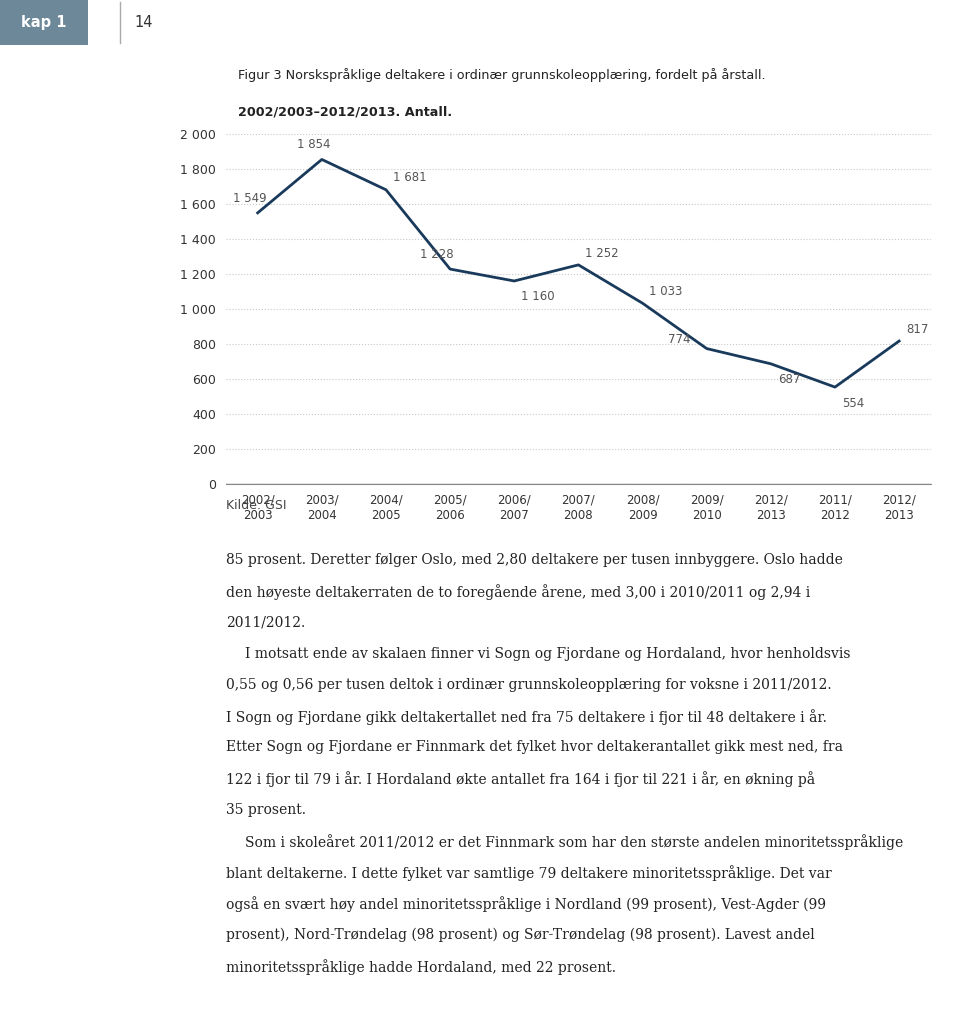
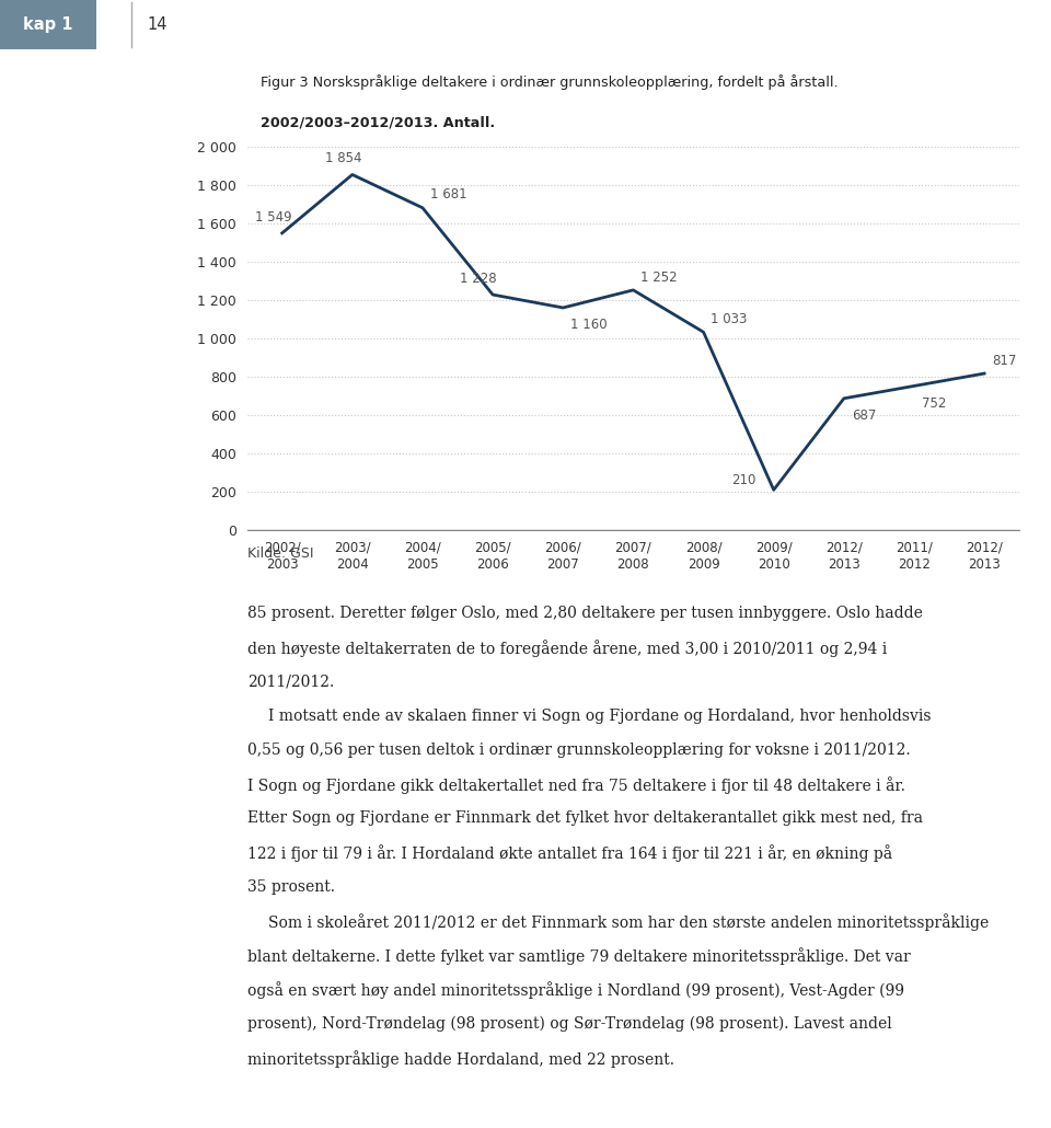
2009/ 2010: 774 -> 210
2011/ 2012: 554 -> 752
